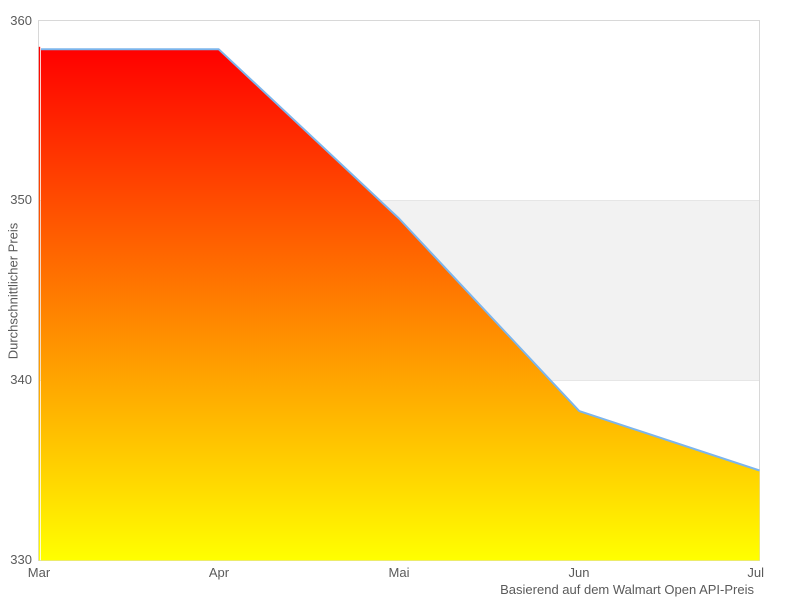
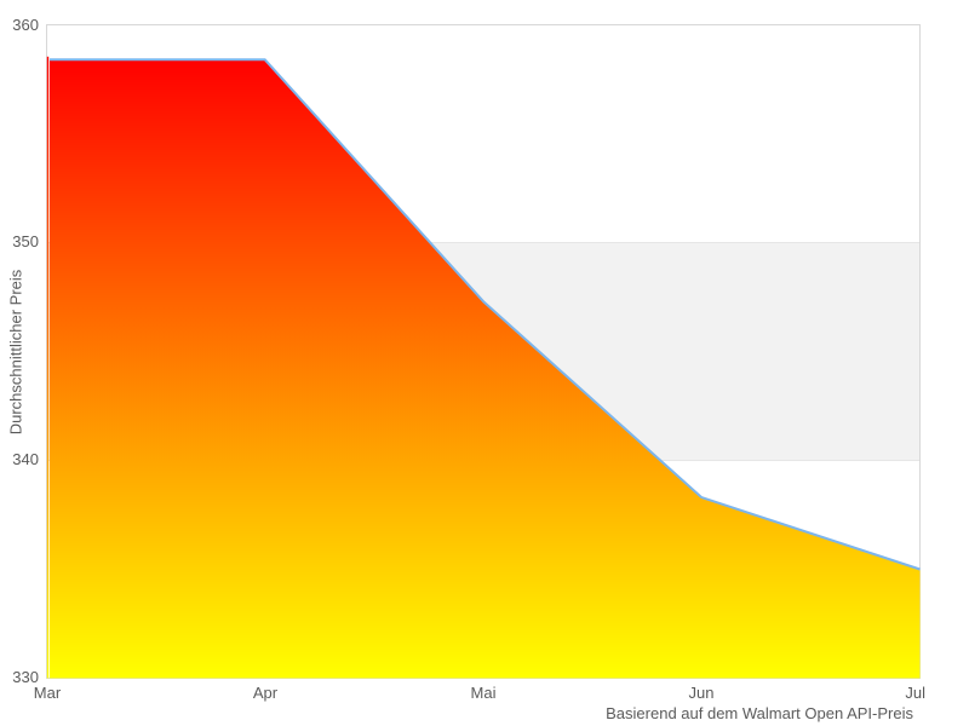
Mai: 349.0 -> 347.3
